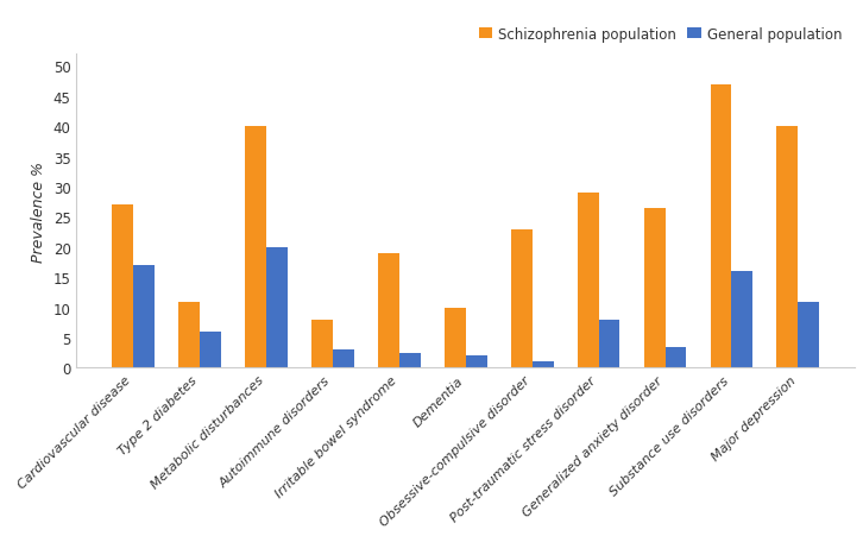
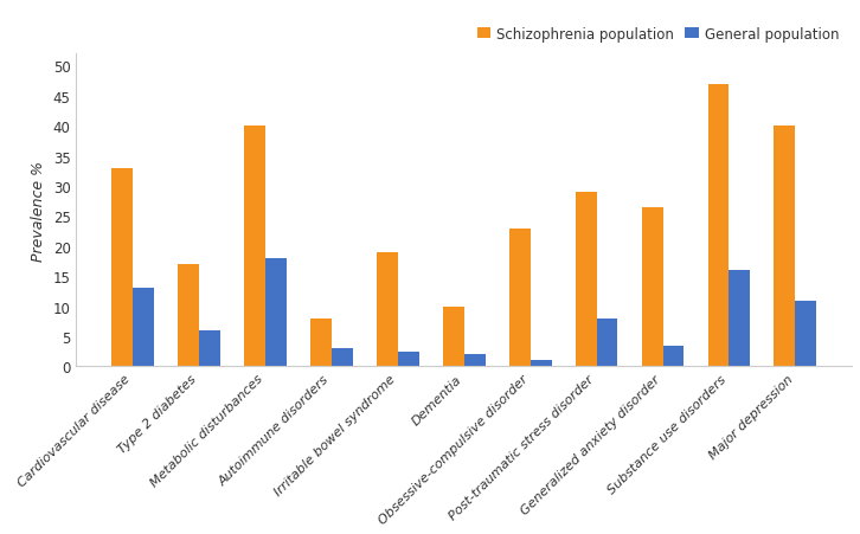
Schizophrenia population/Cardiovascular disease: 27.0 -> 33.0
General population/Cardiovascular disease: 17.0 -> 13.0
Schizophrenia population/Type 2 diabetes: 11.0 -> 17.0
General population/Metabolic disturbances: 20.0 -> 18.0
